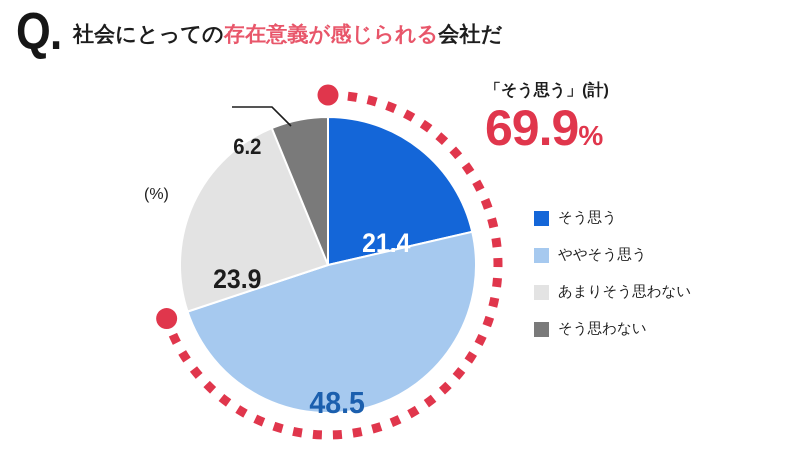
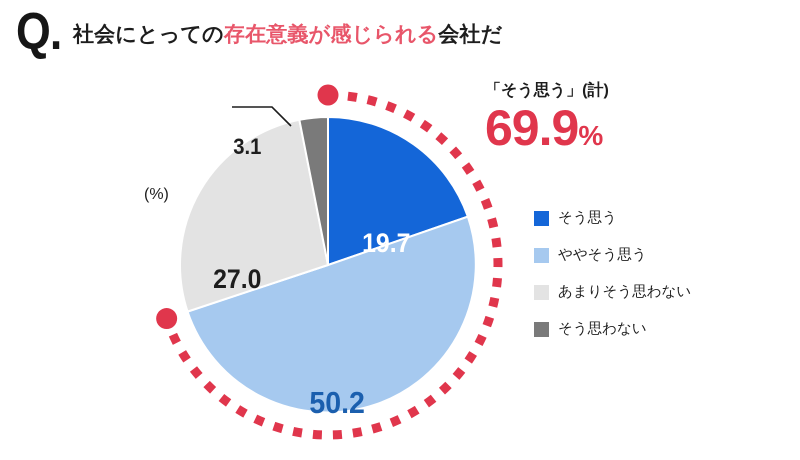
そう思う: 21.4 -> 19.7
ややそう思う: 48.5 -> 50.2
あまりそう思わない: 23.9 -> 27.0
そう思わない: 6.2 -> 3.1
